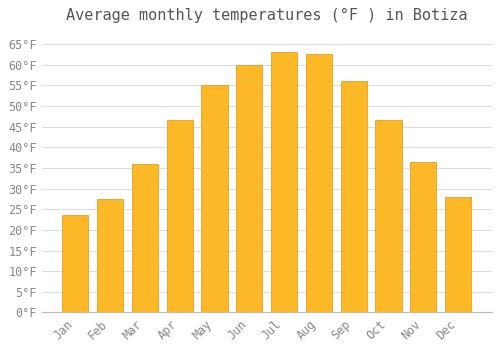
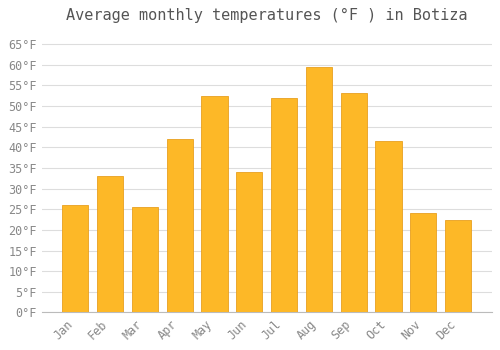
Jan: 23.5°F -> 26.0°F
Feb: 27.5°F -> 33.0°F
Mar: 36.0°F -> 25.5°F
Apr: 46.5°F -> 42.0°F
May: 55.0°F -> 52.5°F
Jun: 60.0°F -> 34.0°F
Jul: 63.0°F -> 52.0°F
Aug: 62.5°F -> 59.5°F
Sep: 56.0°F -> 53.0°F
Oct: 46.5°F -> 41.5°F
Nov: 36.5°F -> 24.0°F
Dec: 28.0°F -> 22.5°F
